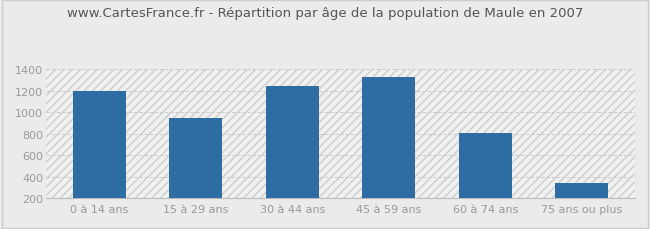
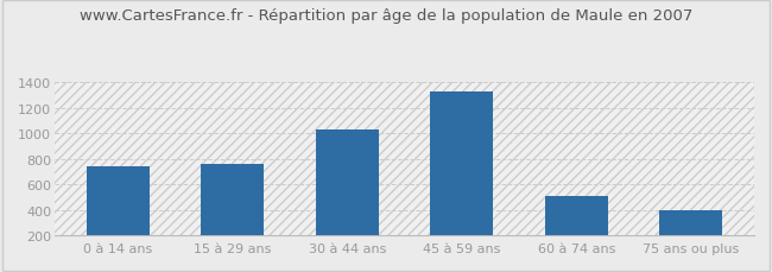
0 à 14 ans: 1200 -> 740
15 à 29 ans: 950 -> 760
30 à 44 ans: 1240 -> 1030
60 à 74 ans: 810 -> 510
75 ans ou plus: 340 -> 400
